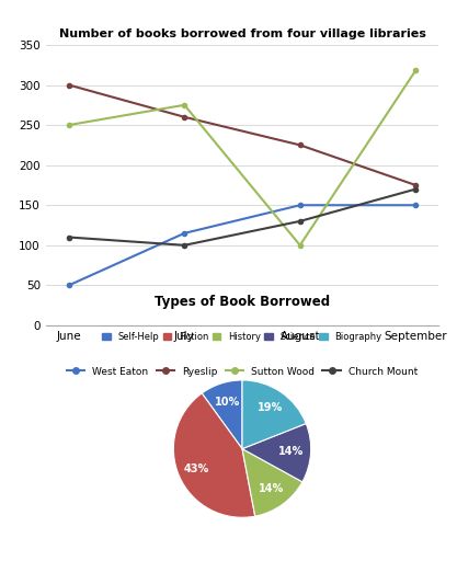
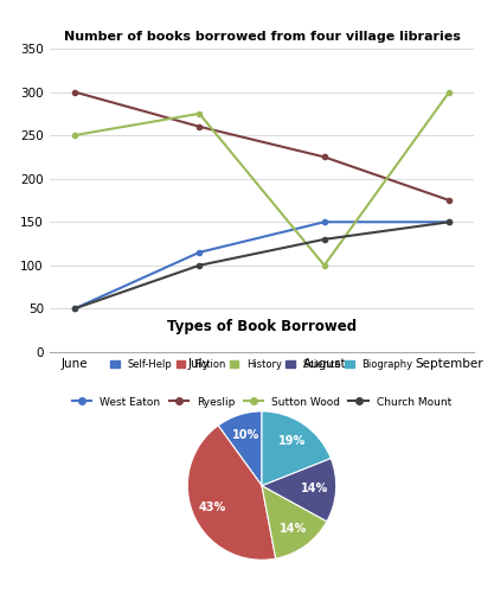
Church Mount/June: 110 -> 50
Sutton Wood/September: 318 -> 300
Church Mount/September: 170 -> 150
